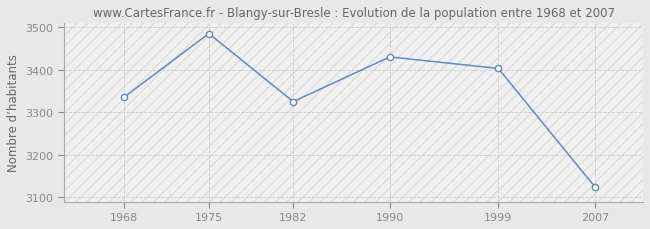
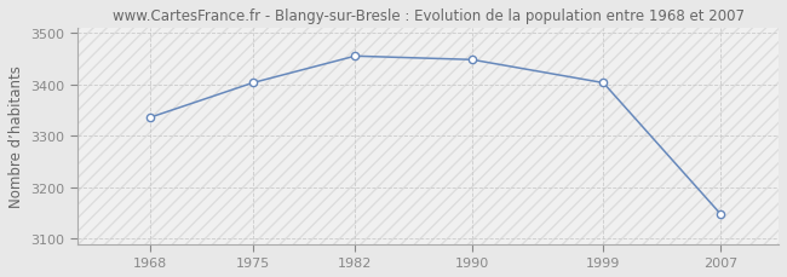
1975: 3485 -> 3403
1982: 3325 -> 3455
1990: 3430 -> 3448
2007: 3125 -> 3149
